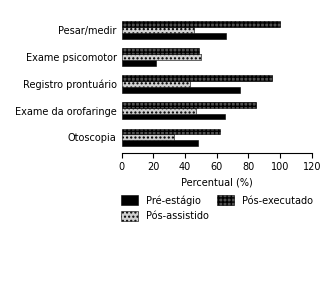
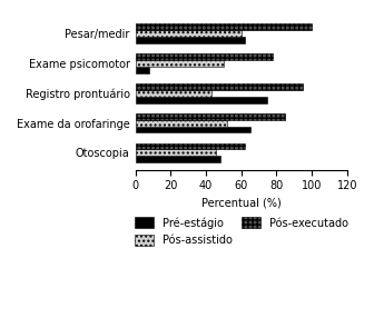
Pós-assistido/Pesar/medir: 46 -> 60
Pré-estágio/Pesar/medir: 66 -> 62
Pós-executado/Exame psicomotor: 49 -> 78
Pré-estágio/Exame psicomotor: 22 -> 8
Pós-assistido/Exame da orofaringe: 47 -> 52
Pós-assistido/Otoscopia: 33 -> 46
